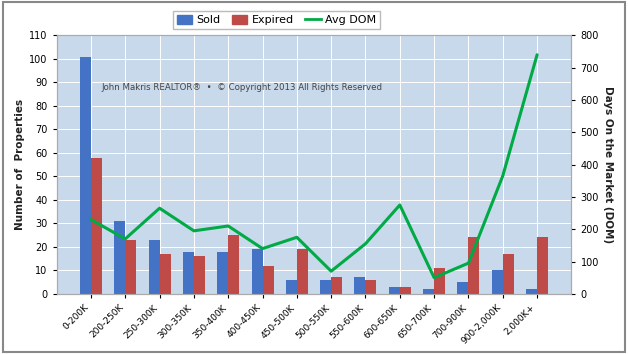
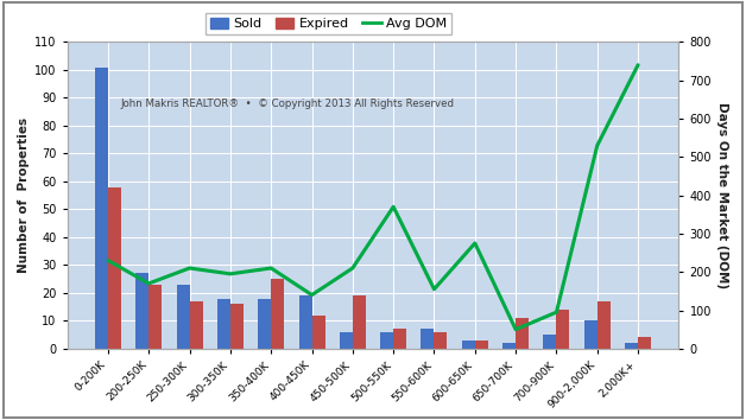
Sold/200-250K: 31 -> 27
Avg DOM/250-300K: 265 -> 210
Avg DOM/450-500K: 175 -> 210
Avg DOM/500-550K: 70 -> 370
Expired/700-900K: 24 -> 14
Avg DOM/900-2,000K: 365 -> 530
Expired/2,000K+: 24 -> 4
